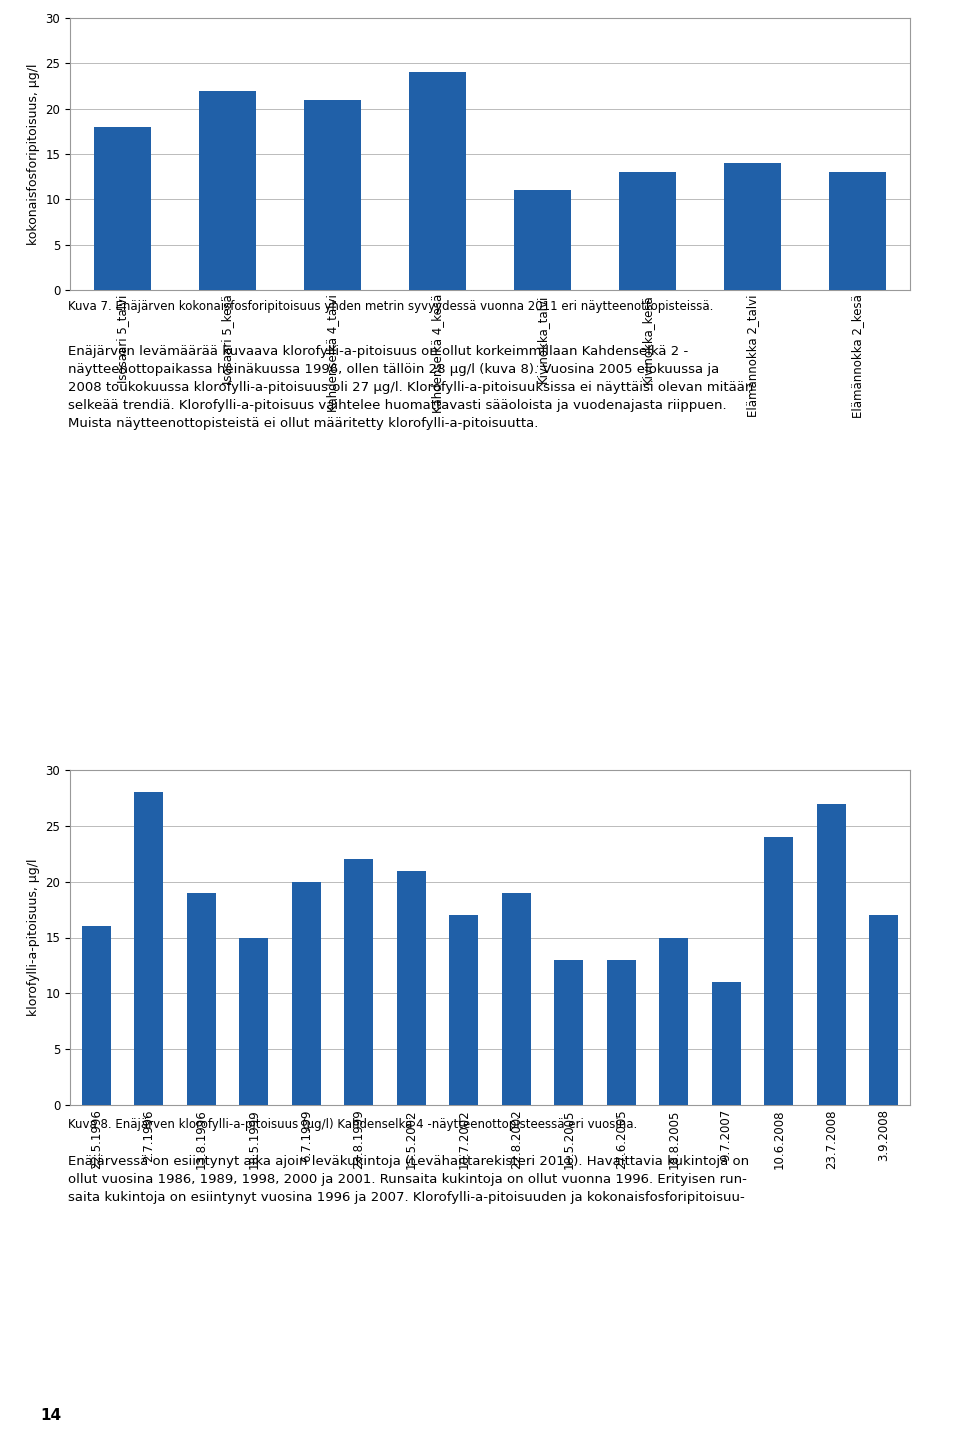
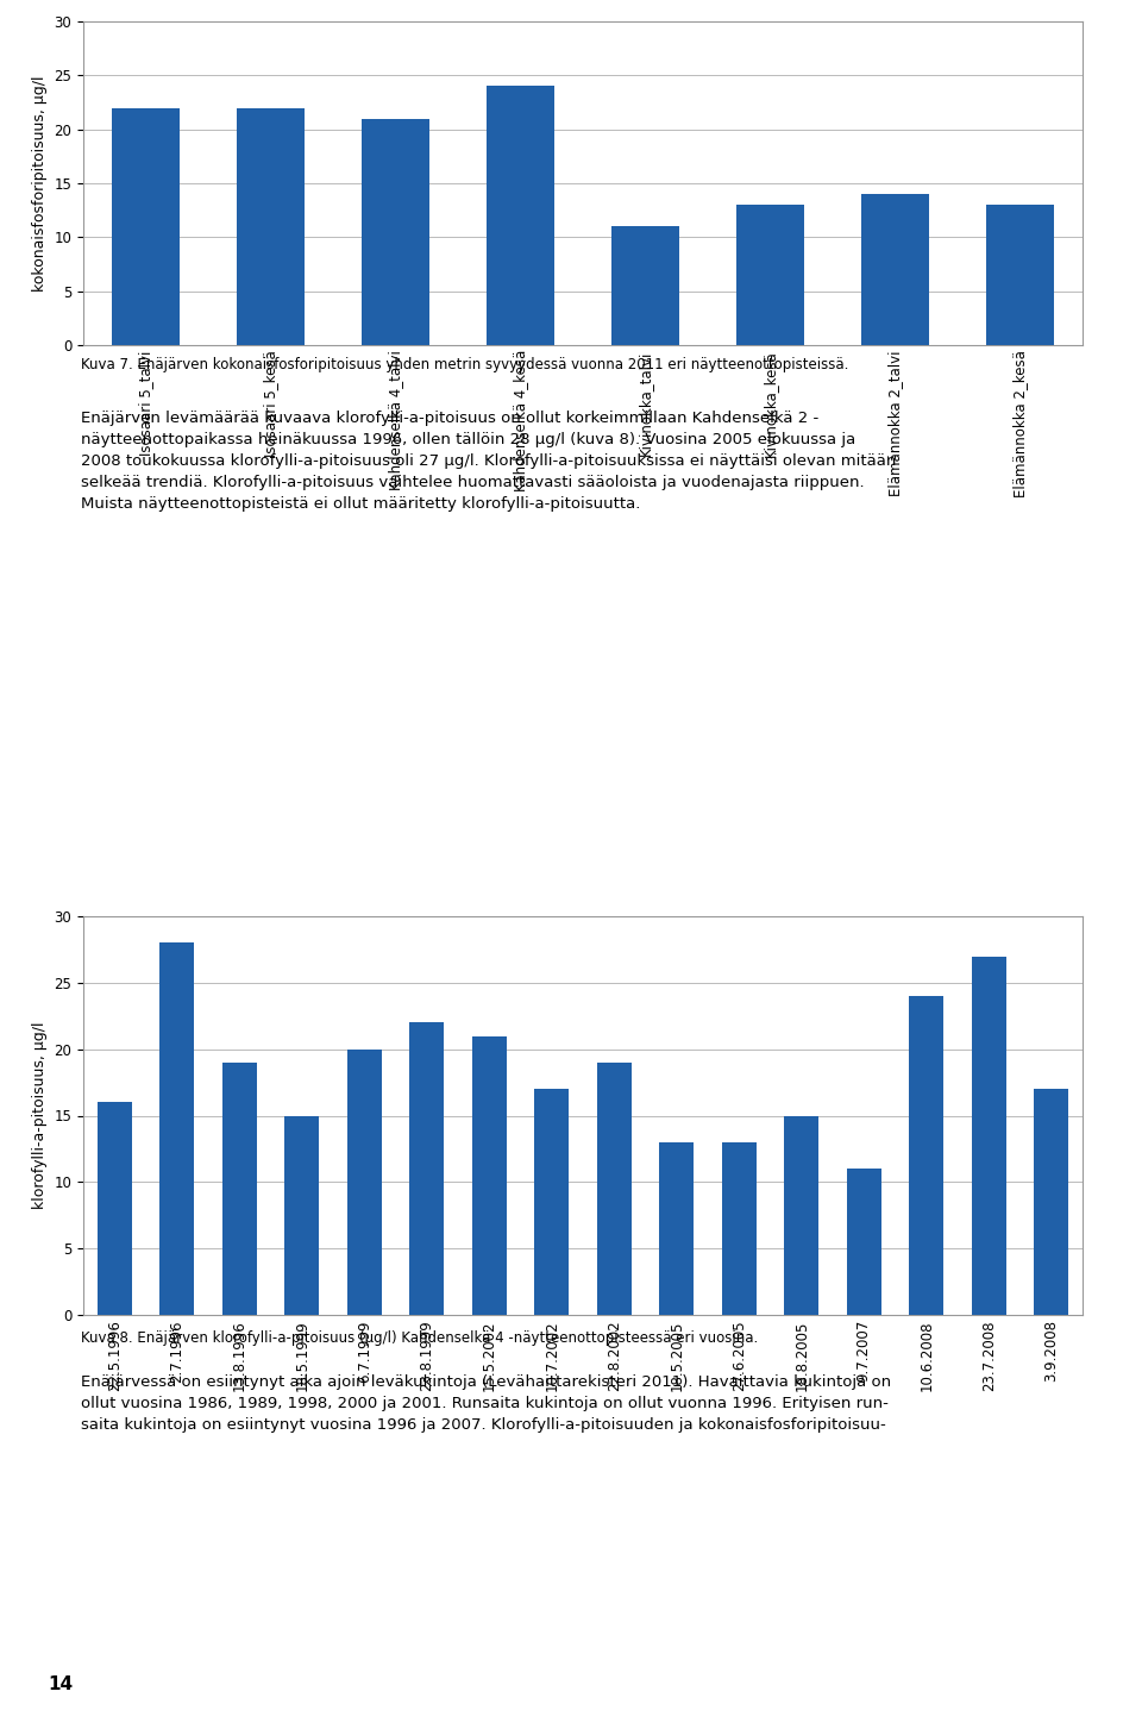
Isosaari 5_talvi: 18 -> 22
